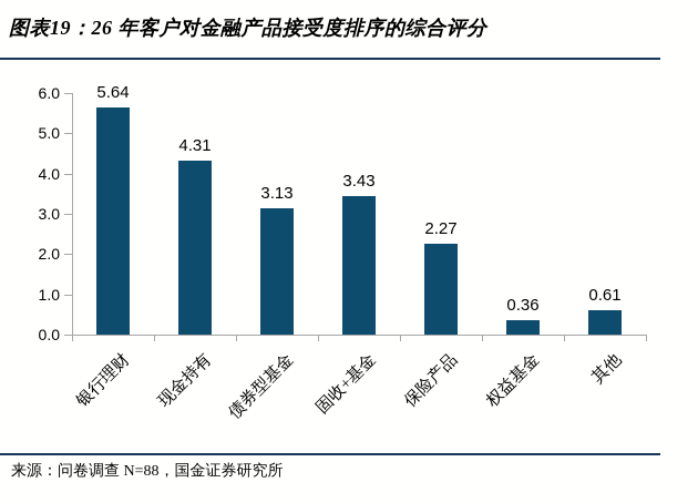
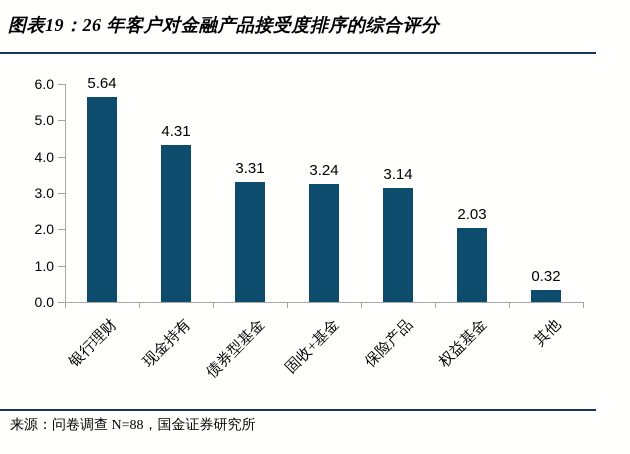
债券型基金: 3.13 -> 3.31
固收+基金: 3.43 -> 3.24
保险产品: 2.27 -> 3.14
权益基金: 0.36 -> 2.03
其他: 0.61 -> 0.32
